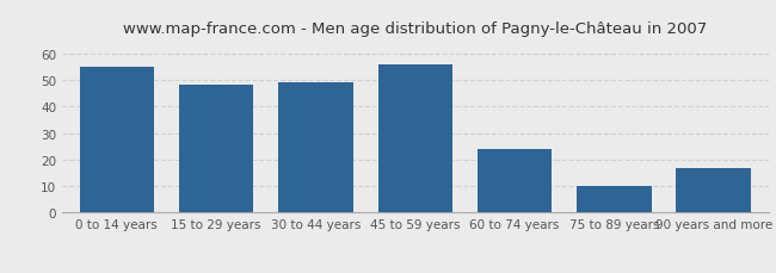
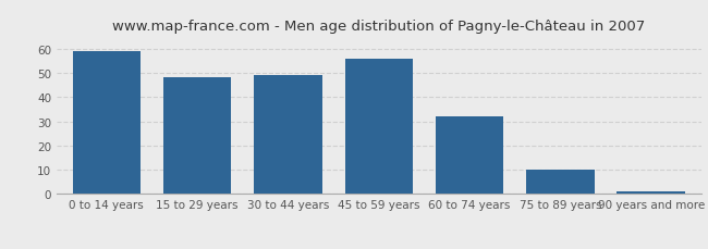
0 to 14 years: 55 -> 59
60 to 74 years: 24 -> 32
90 years and more: 17 -> 1
